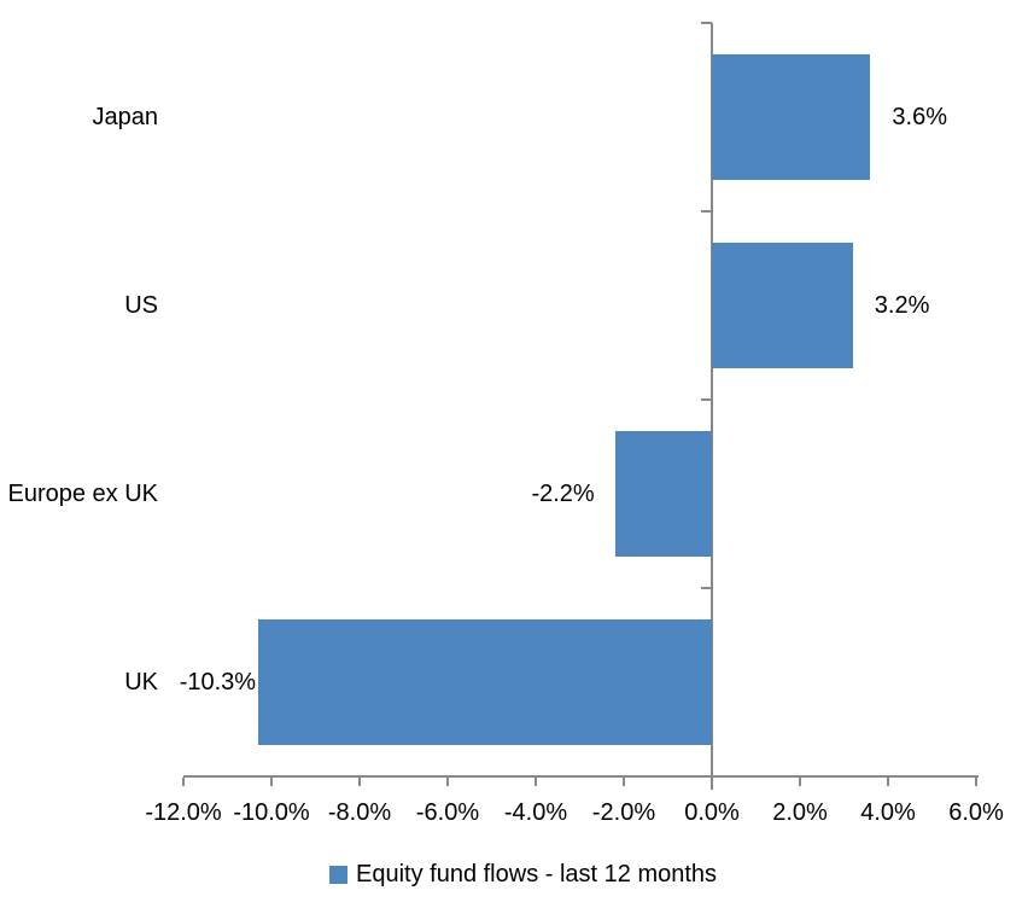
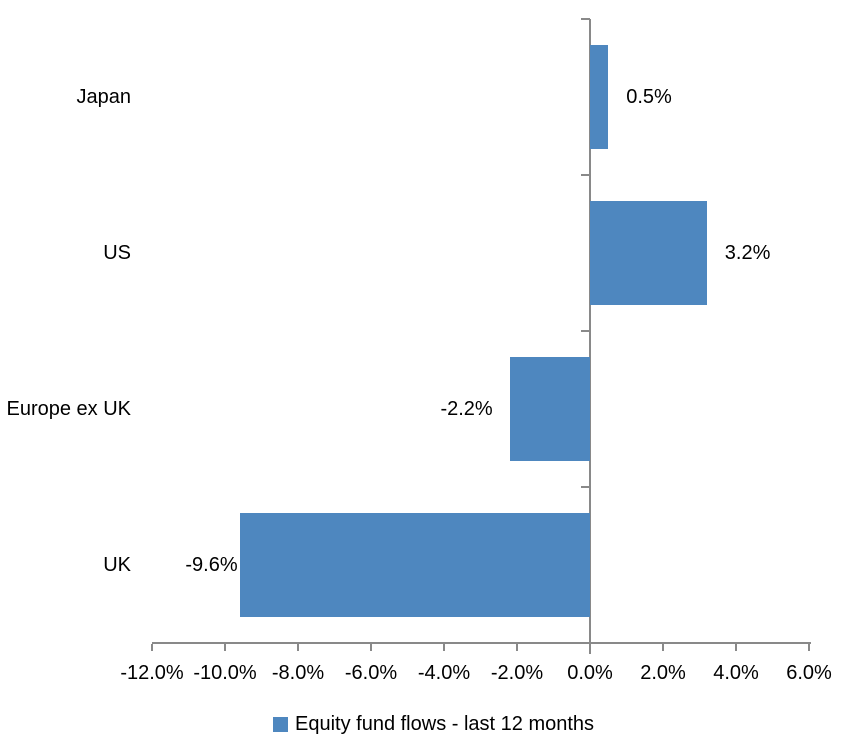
Japan: 3.6% -> 0.5%
UK: -10.3% -> -9.6%
